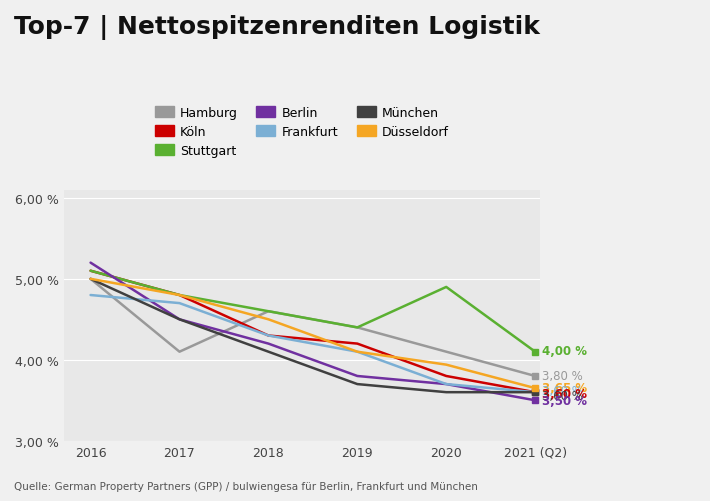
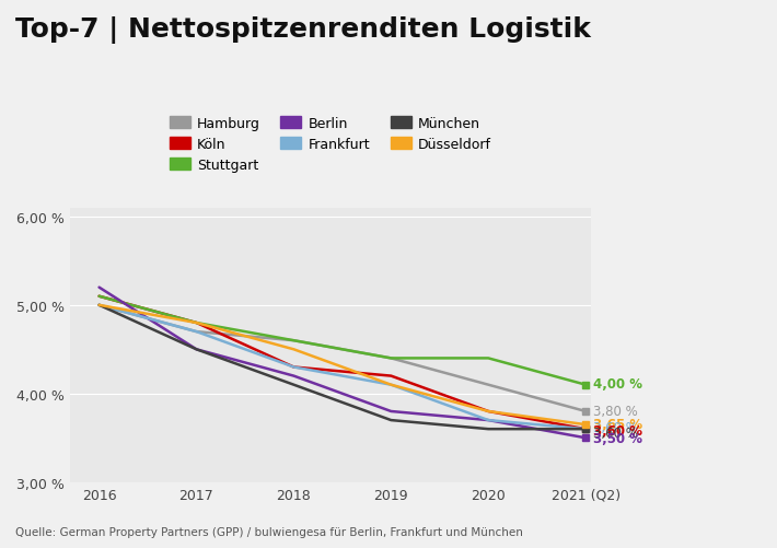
Frankfurt/2016: 4,8 % -> 5,0 %
Hamburg/2017: 4,1 % -> 4,7 %
Stuttgart/2020: 4,9 % -> 4,4 %
Düsseldorf/2020: 3,94 % -> 3,80 %
